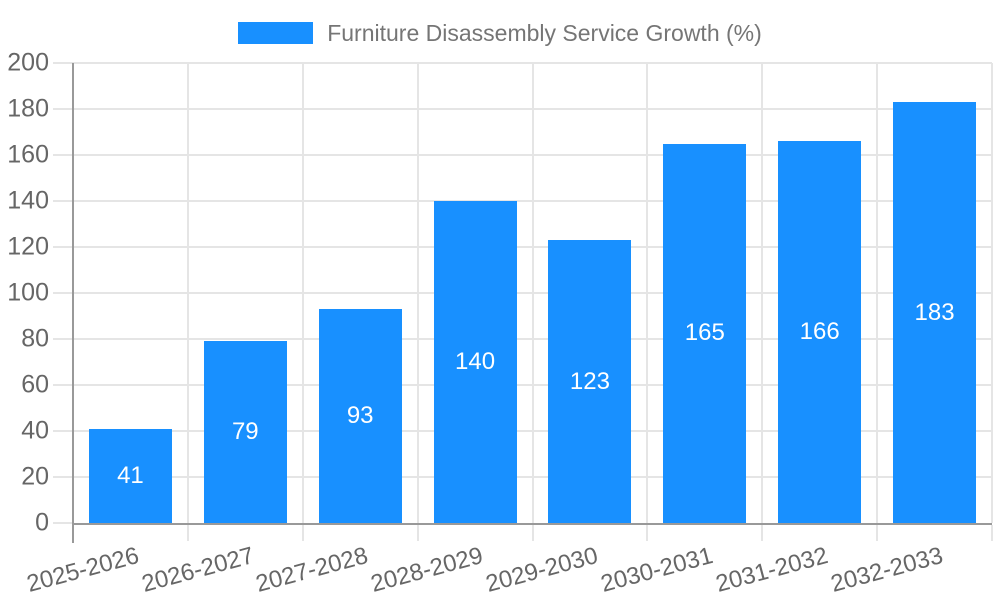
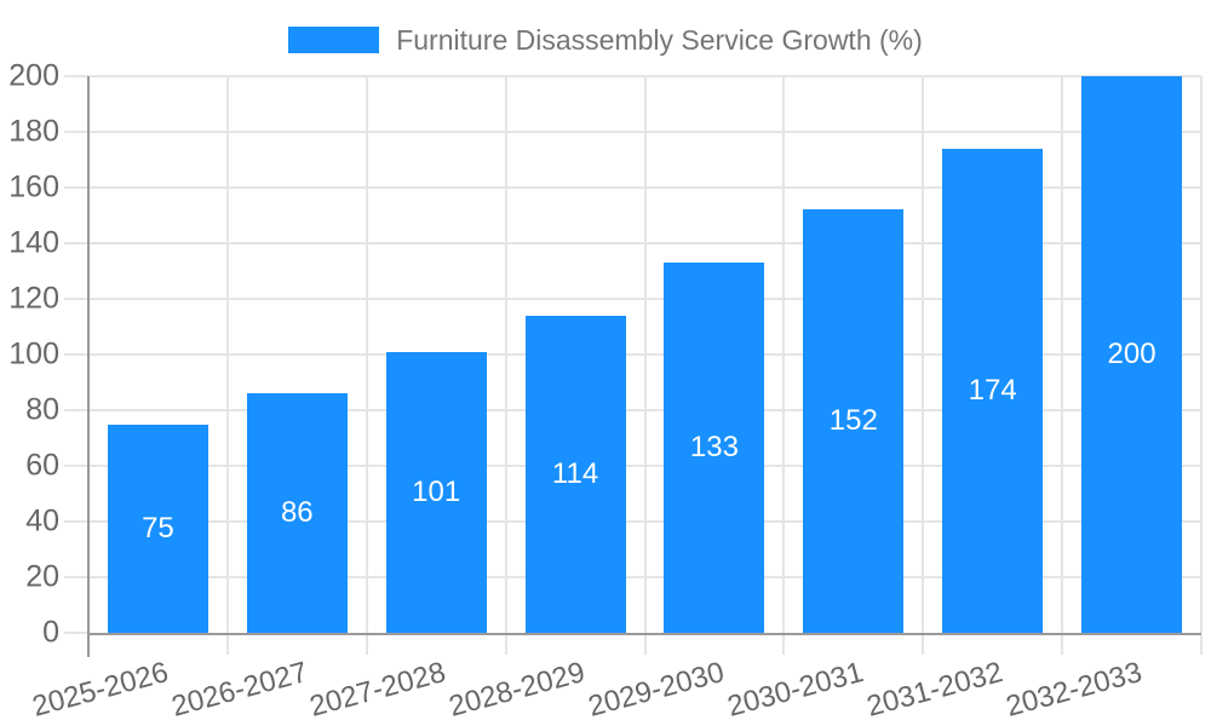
2025-2026: 41 -> 75
2026-2027: 79 -> 86
2027-2028: 93 -> 101
2028-2029: 140 -> 114
2029-2030: 123 -> 133
2030-2031: 165 -> 152
2031-2032: 166 -> 174
2032-2033: 183 -> 200
